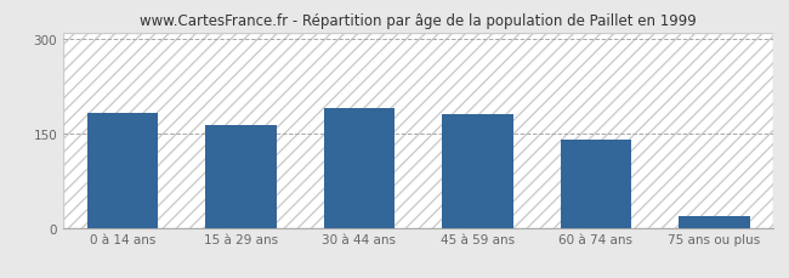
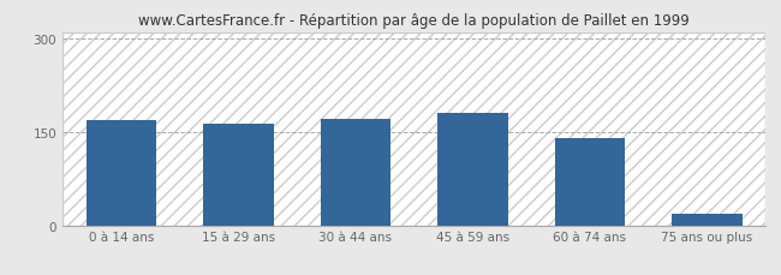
0 à 14 ans: 182 -> 168
30 à 44 ans: 190 -> 171
